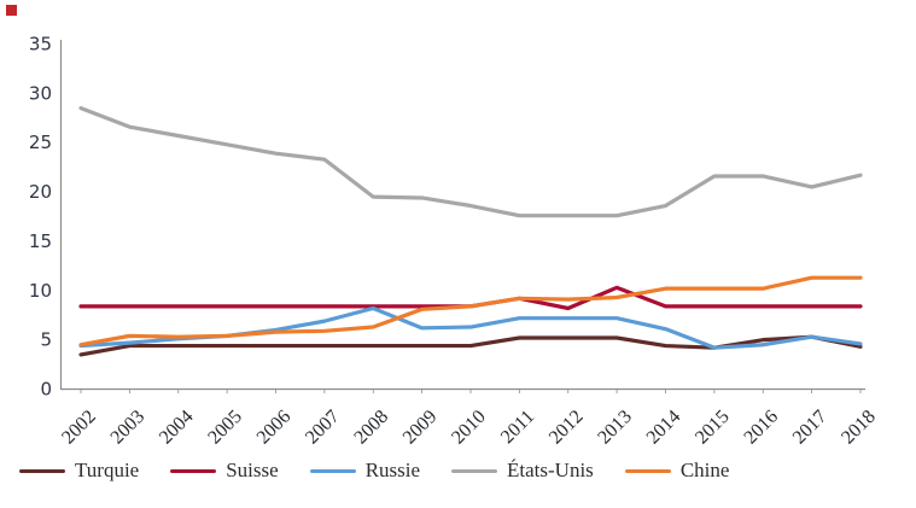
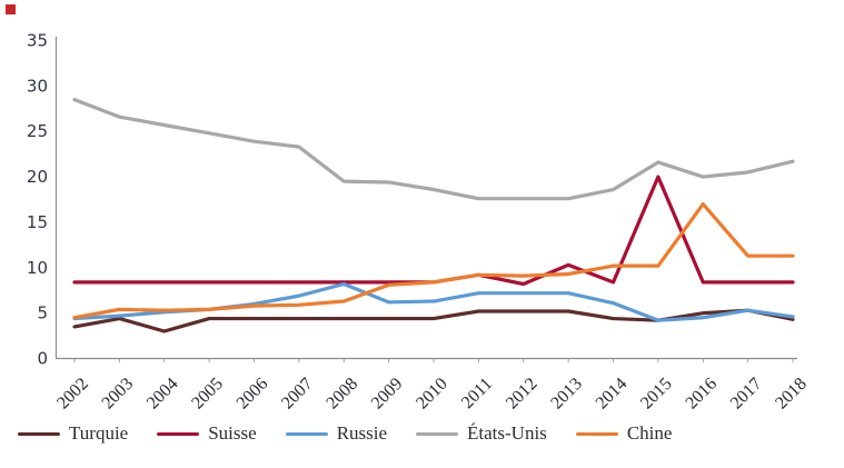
Turquie/2004: 4 -> 3
Suisse/2015: 8 -> 20
États-Unis/2016: 22 -> 20
Chine/2016: 10 -> 17
